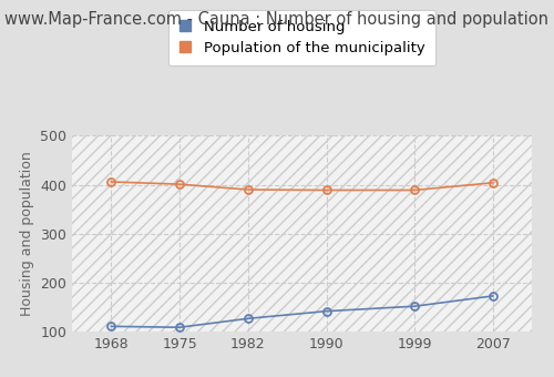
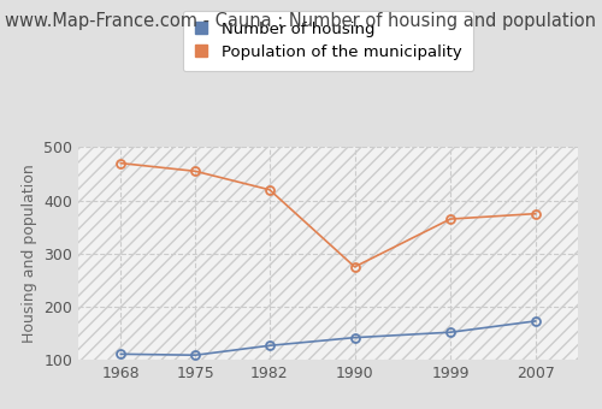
Population of the municipality/1968: 406 -> 470
Population of the municipality/1975: 401 -> 455
Population of the municipality/1982: 390 -> 420
Population of the municipality/1990: 389 -> 275
Population of the municipality/1999: 389 -> 365
Population of the municipality/2007: 404 -> 375
